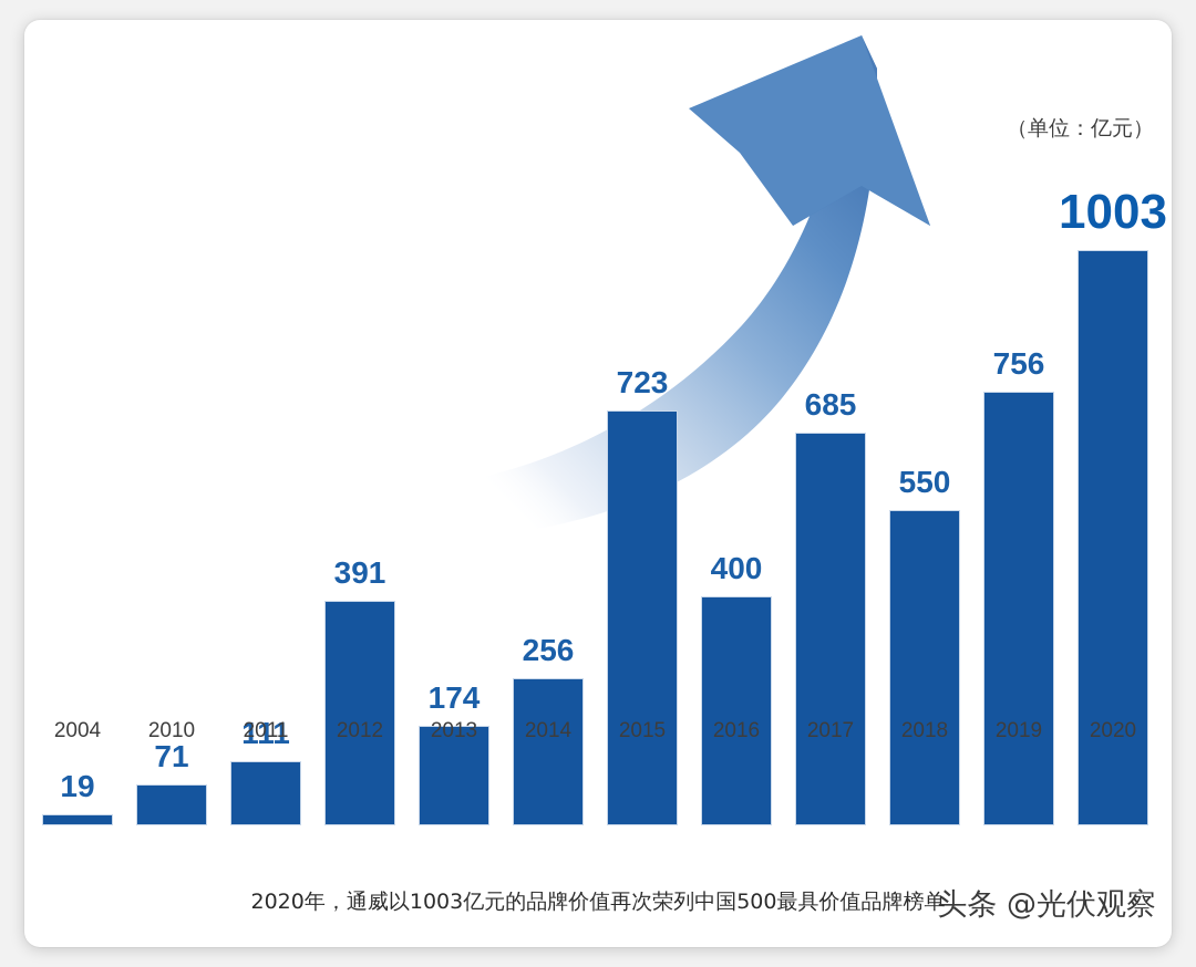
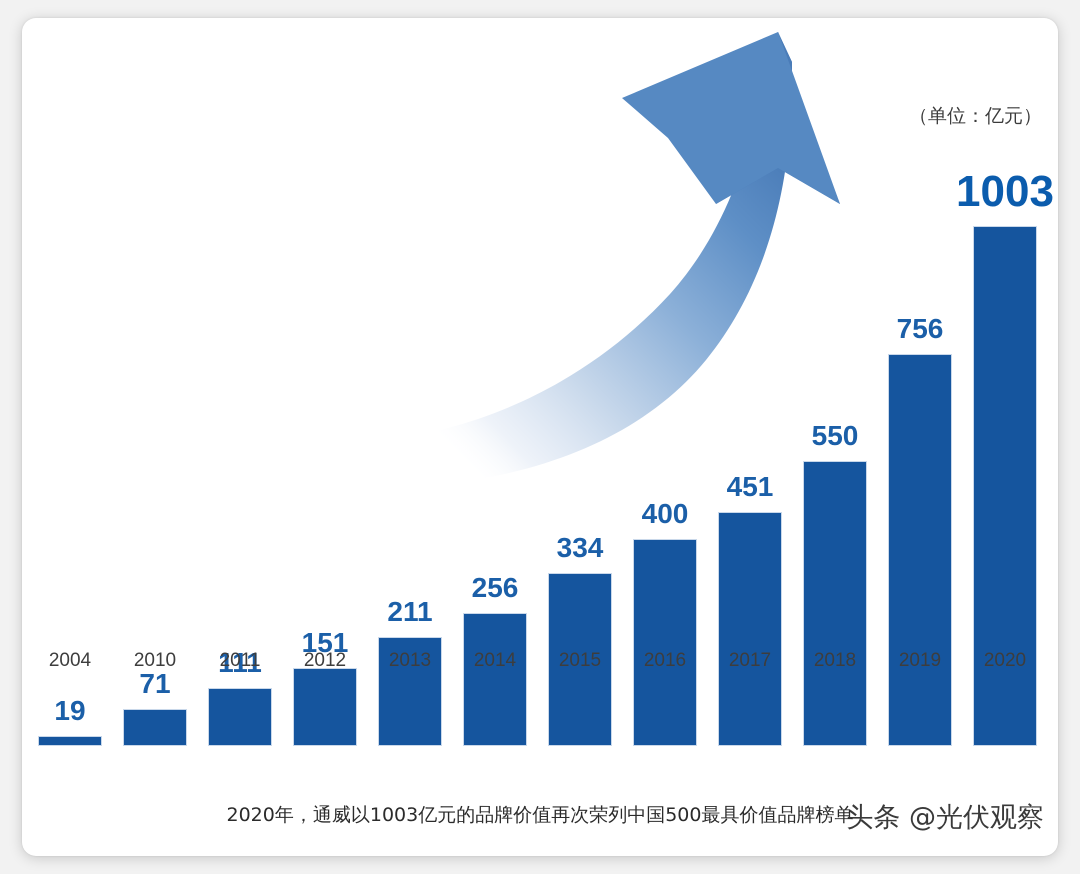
2012: 391 -> 151
2013: 174 -> 211
2015: 723 -> 334
2017: 685 -> 451
